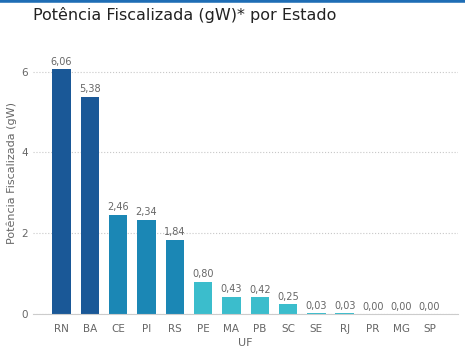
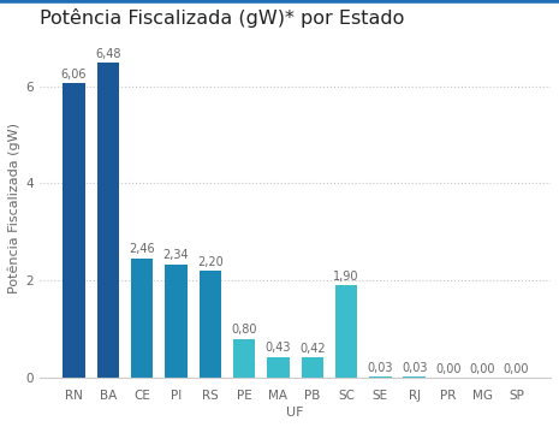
BA: 5,38 -> 6,48
RS: 1,84 -> 2,20
SC: 0,25 -> 1,90
